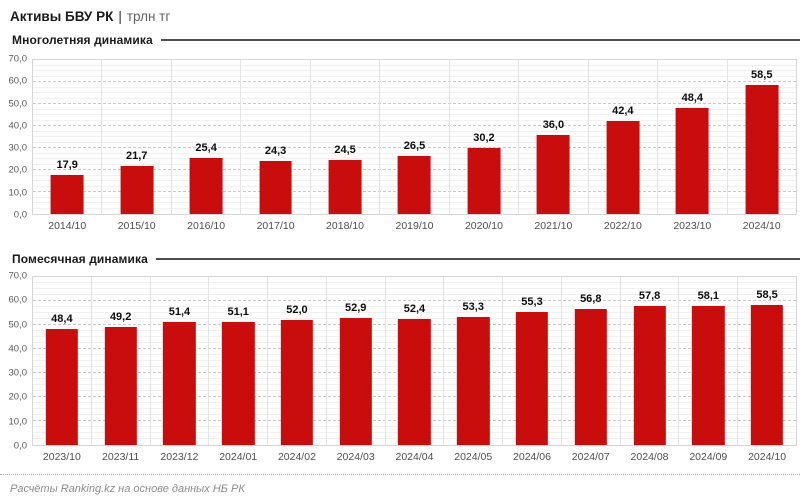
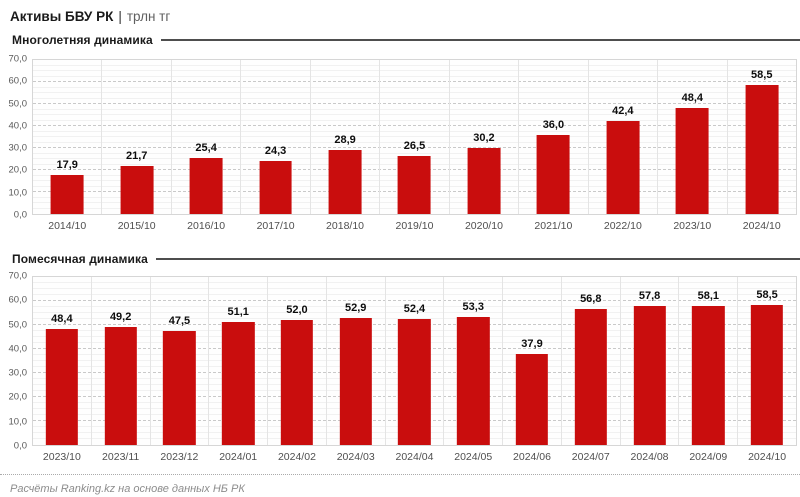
Многолетняя динамика/2018/10: 24,5 -> 28,9
Помесячная динамика/2023/12: 51,4 -> 47,5
Помесячная динамика/2024/06: 55,3 -> 37,9
